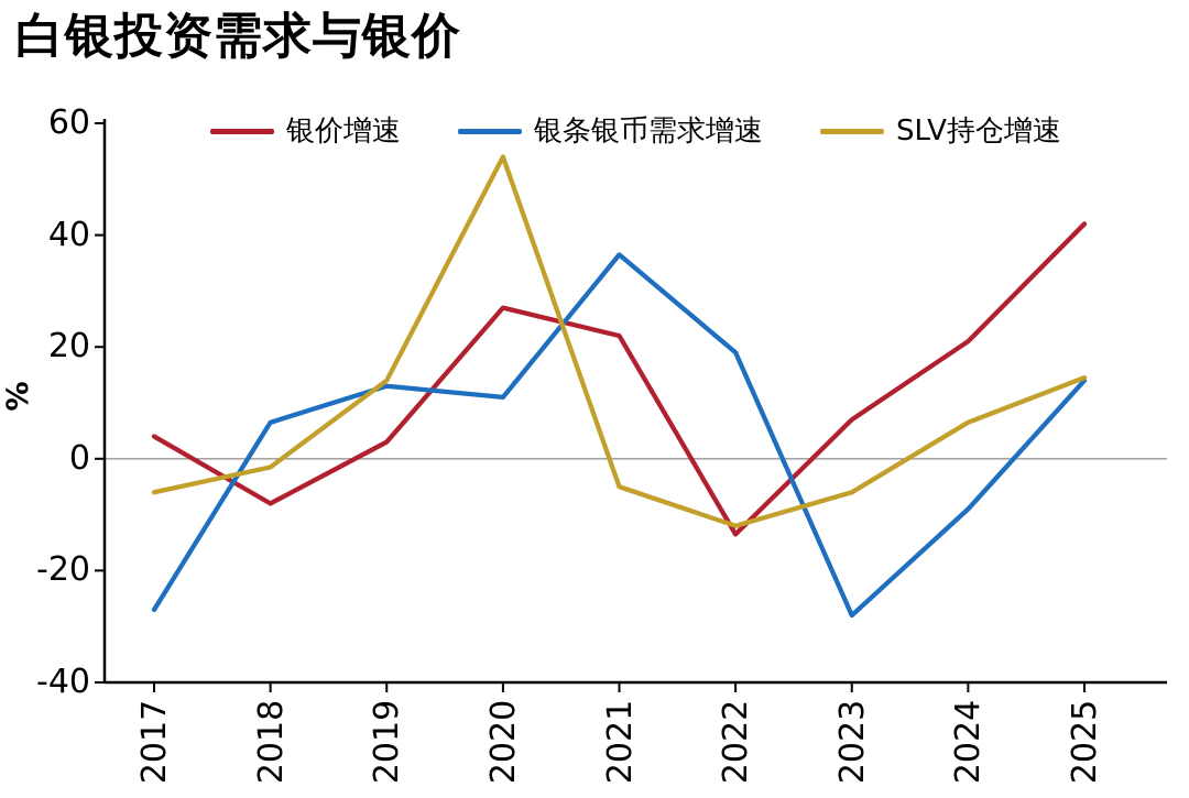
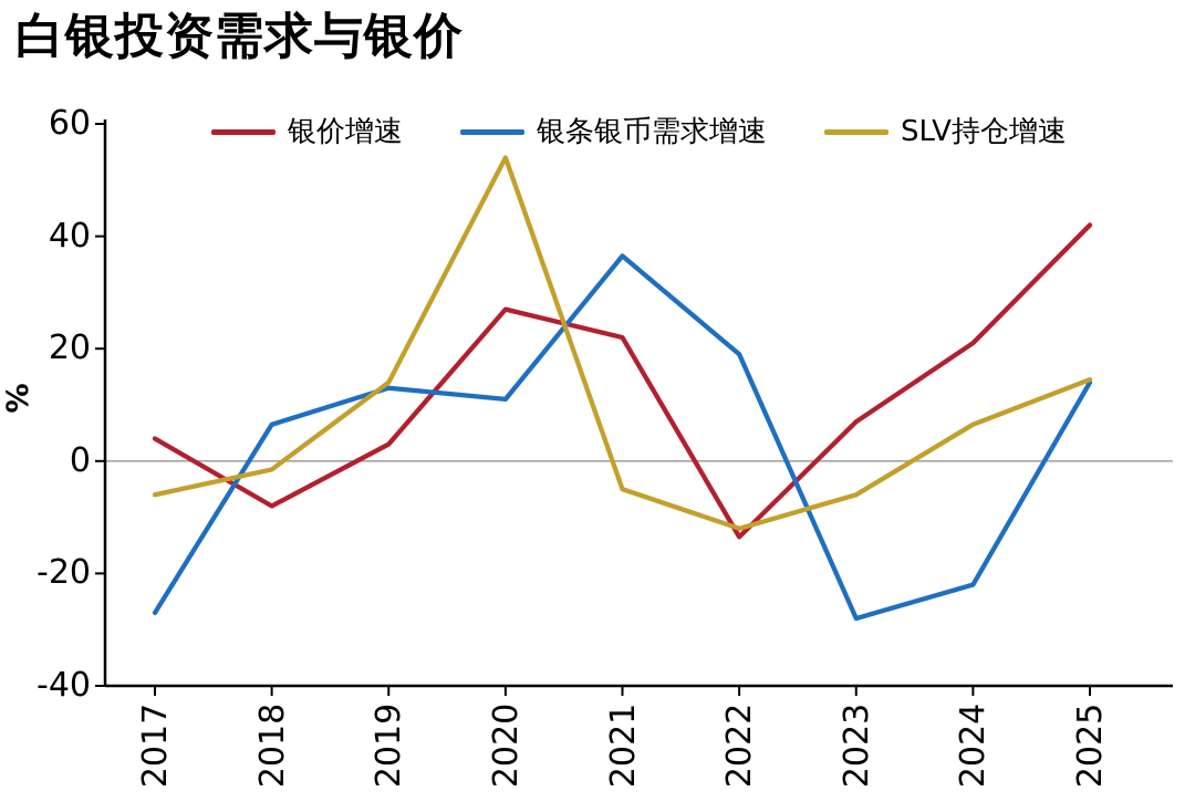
银条银币需求增速/2024: -9 -> -22
